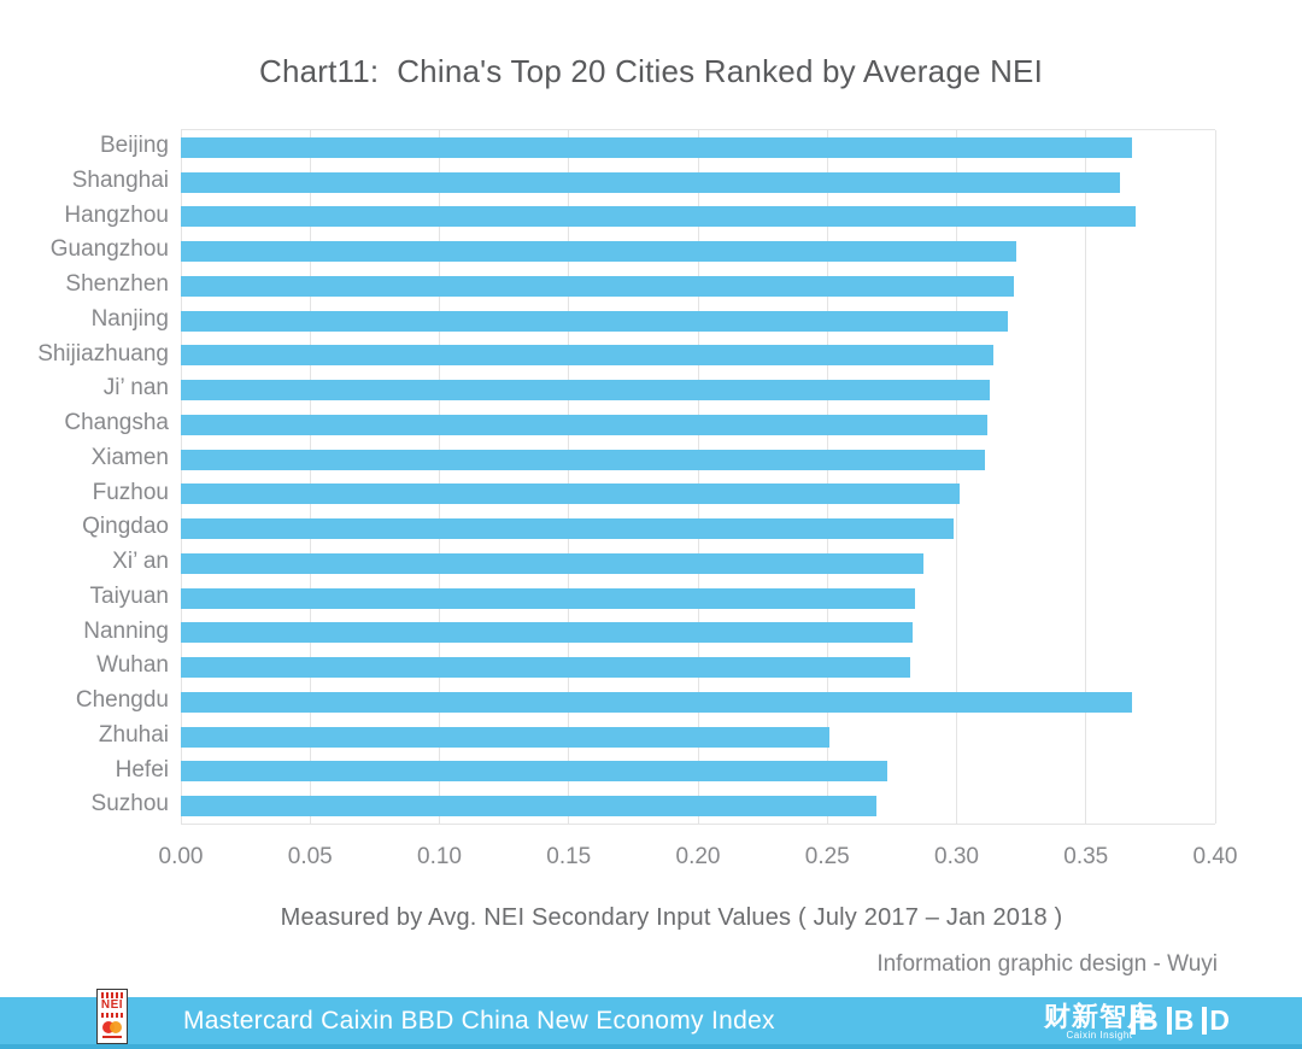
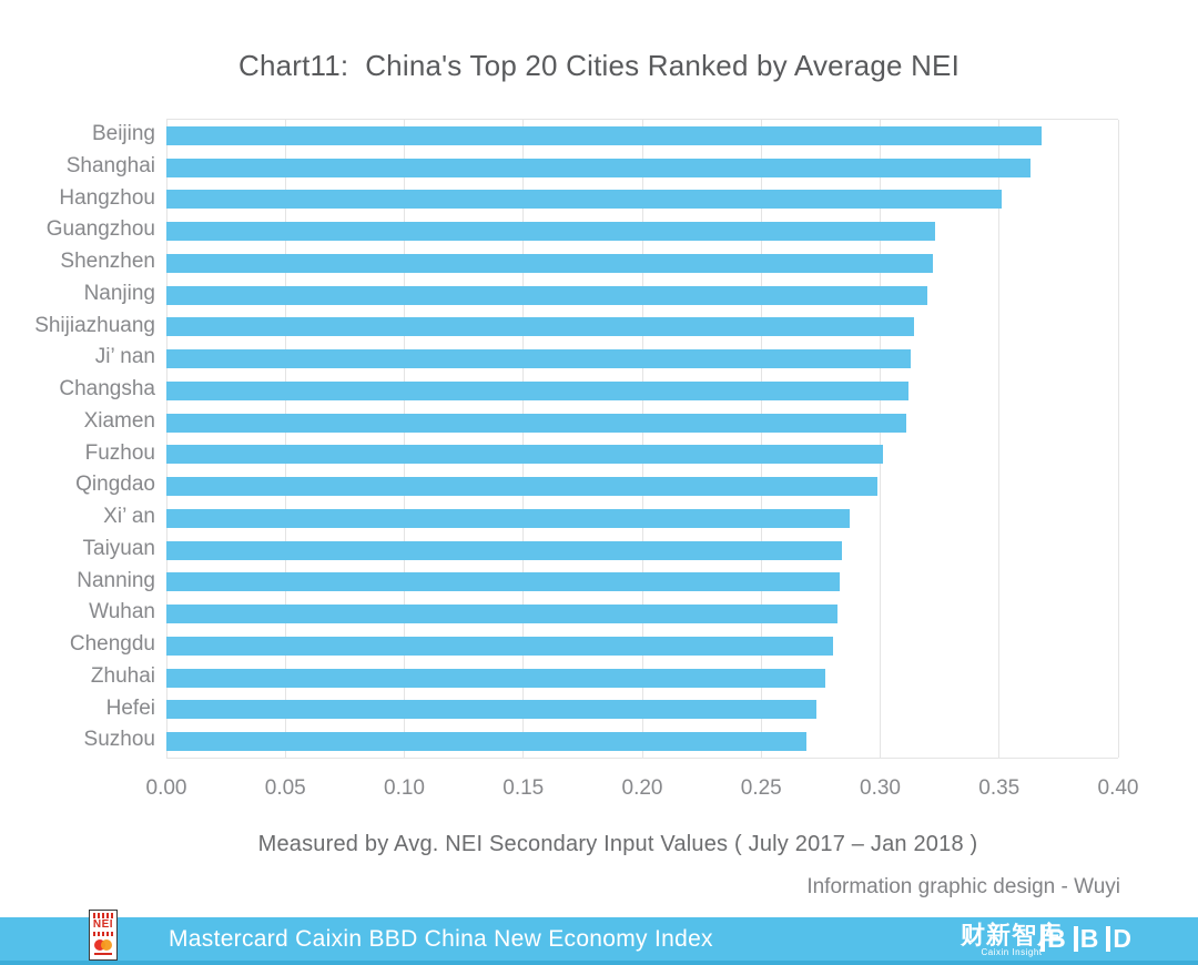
Hangzhou: 0.369 -> 0.351
Chengdu: 0.368 -> 0.280
Zhuhai: 0.251 -> 0.277
